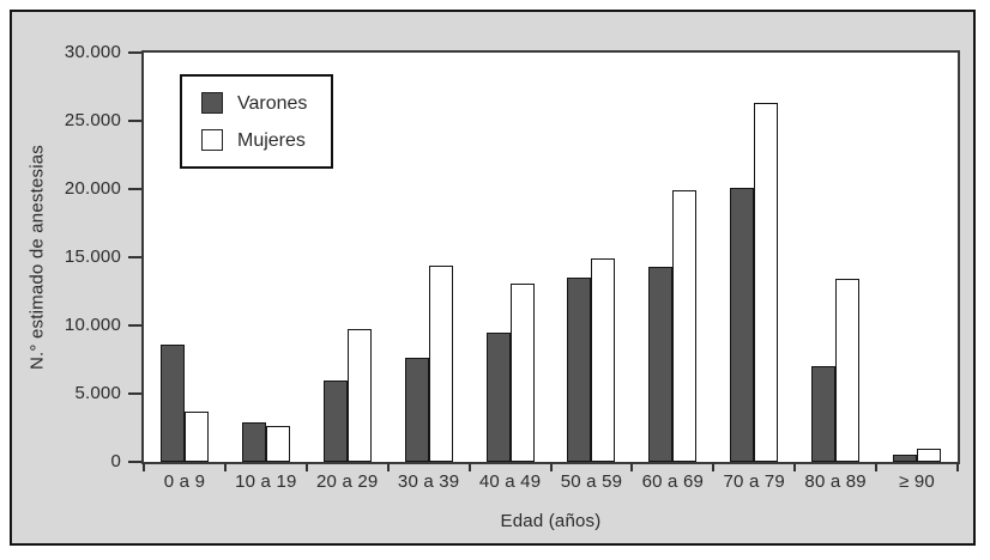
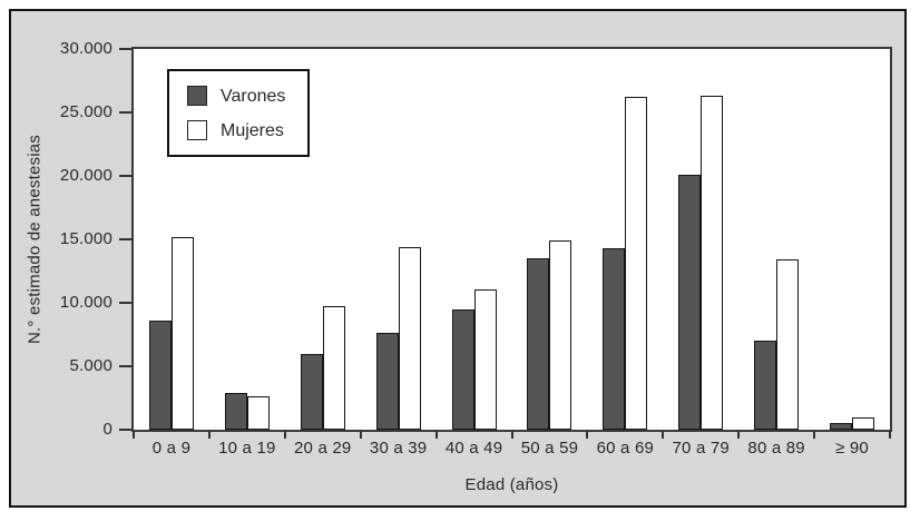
Mujeres/0 a 9: 3700 -> 15200
Mujeres/40 a 49: 13100 -> 11100
Mujeres/60 a 69: 19900 -> 26200
